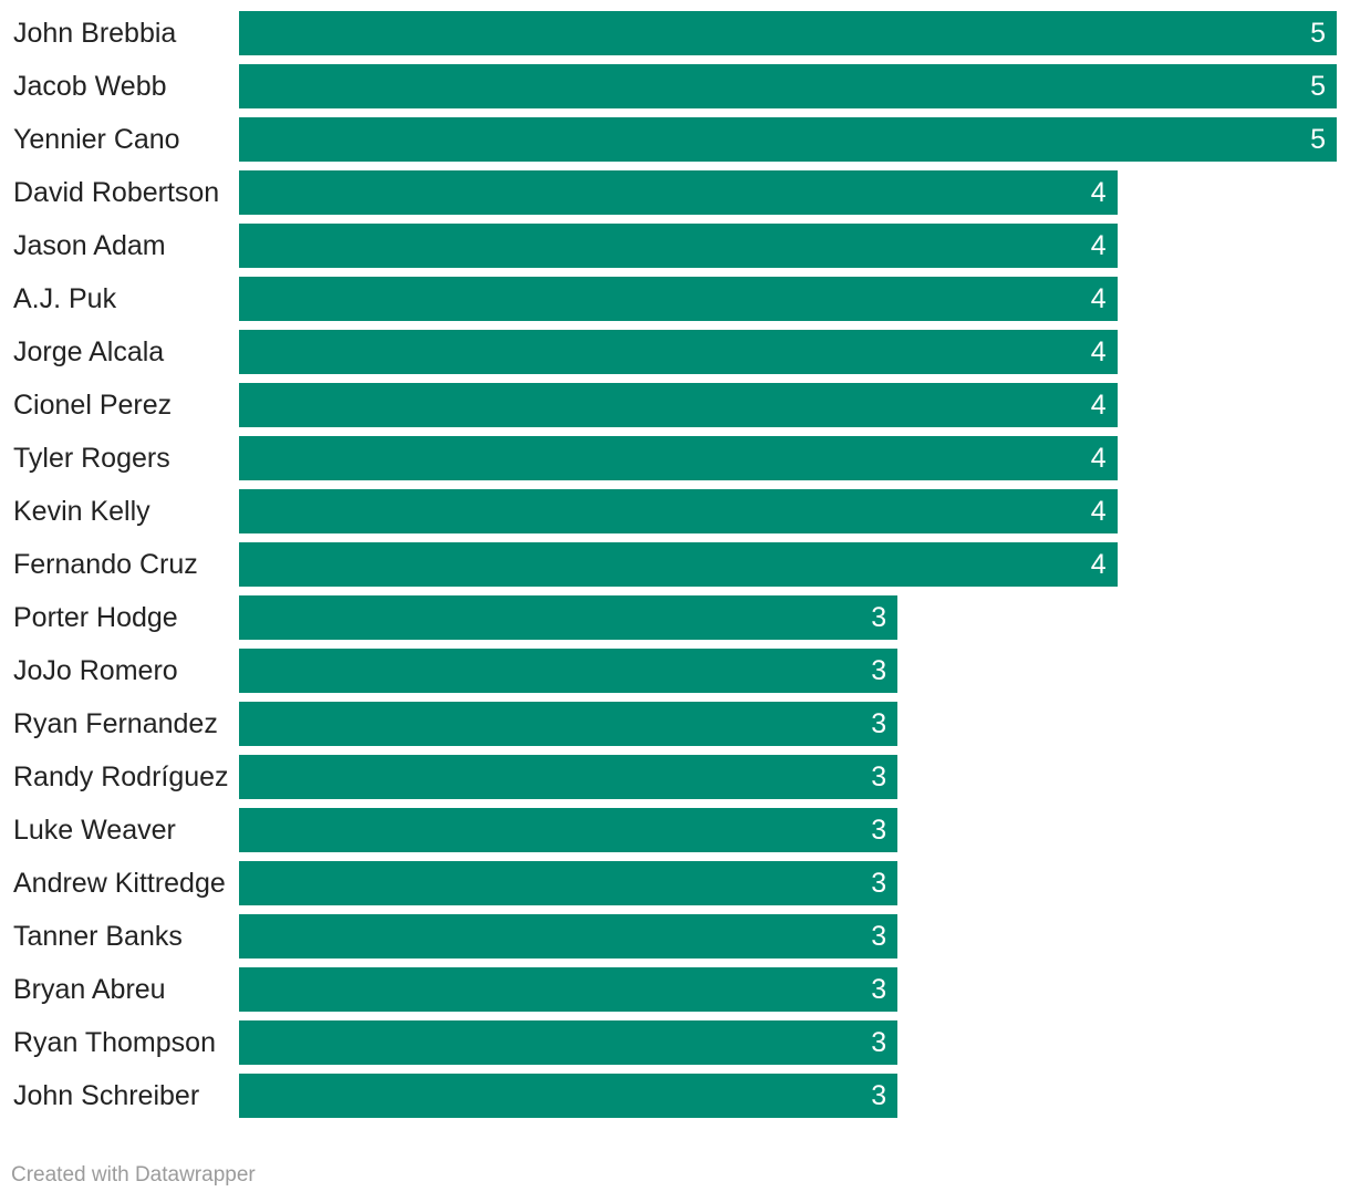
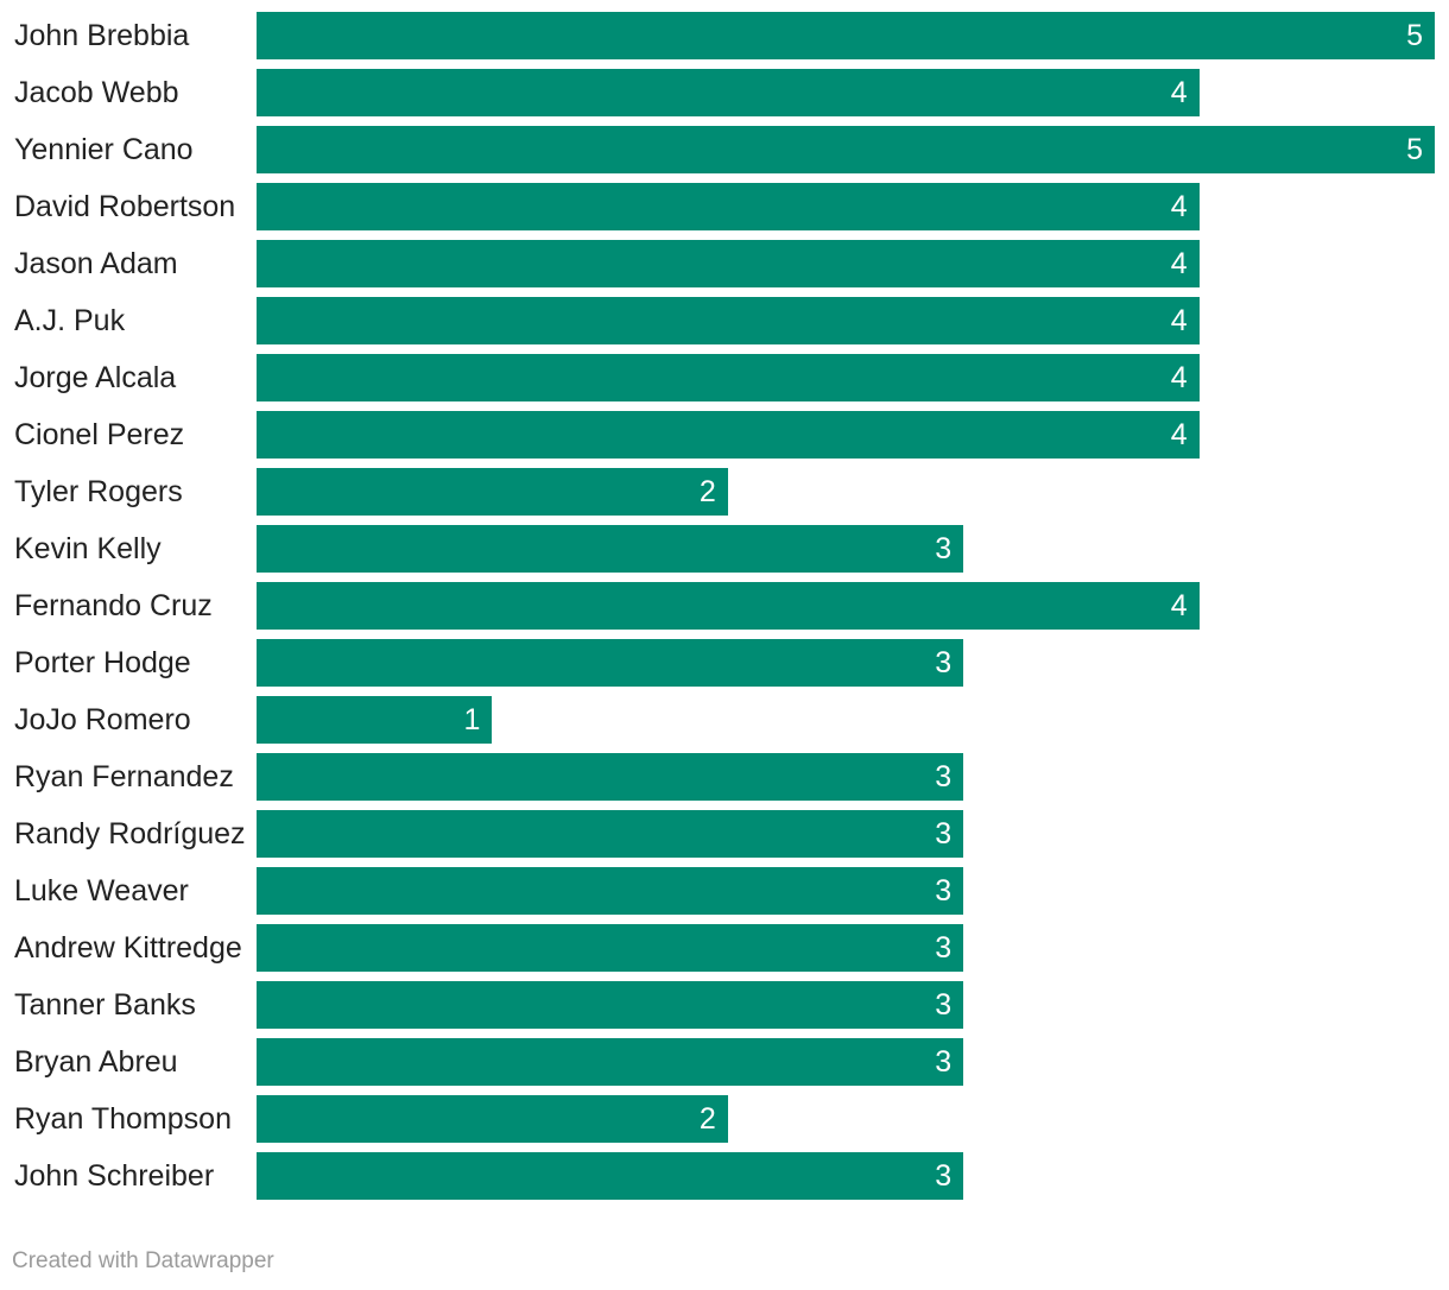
Jacob Webb: 5 -> 4
Tyler Rogers: 4 -> 2
Kevin Kelly: 4 -> 3
JoJo Romero: 3 -> 1
Ryan Thompson: 3 -> 2
